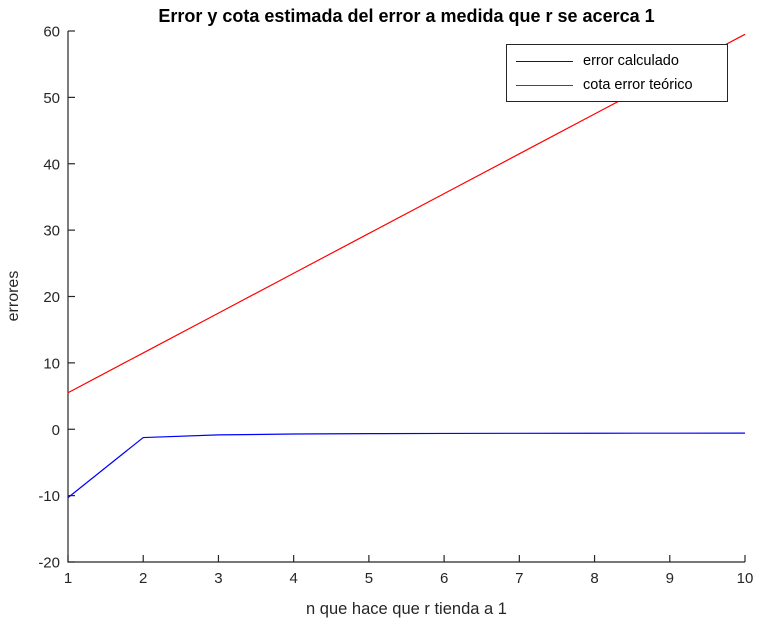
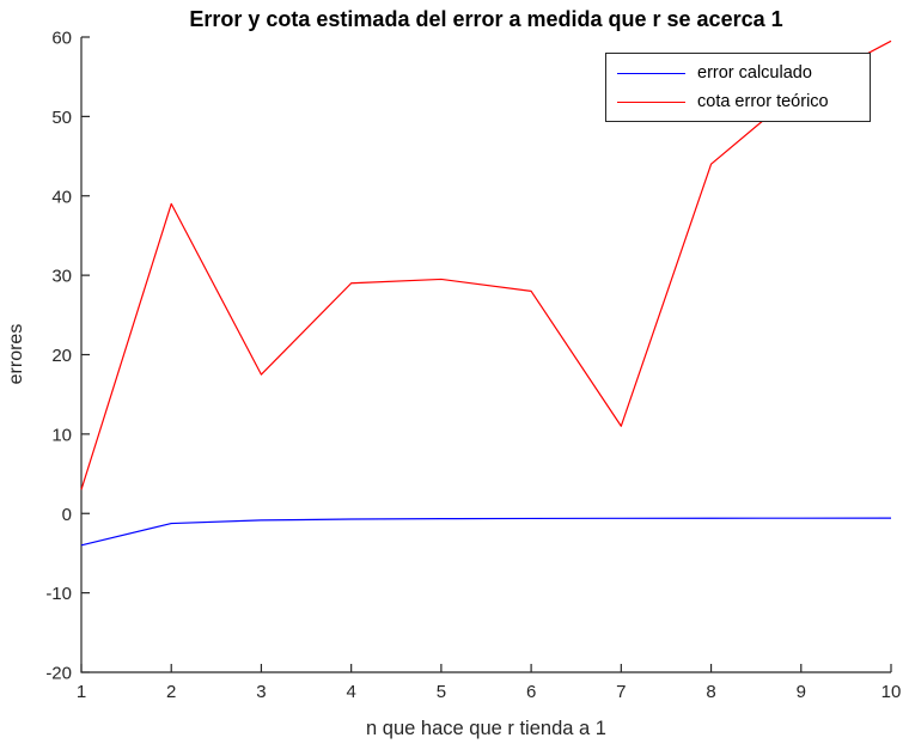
error calculado/1: -10 -> -4
cota error teórico/1: 6 -> 3
cota error teórico/2: 12 -> 39
cota error teórico/4: 24 -> 29
cota error teórico/6: 36 -> 28
cota error teórico/7: 42 -> 11
cota error teórico/8: 48 -> 44
